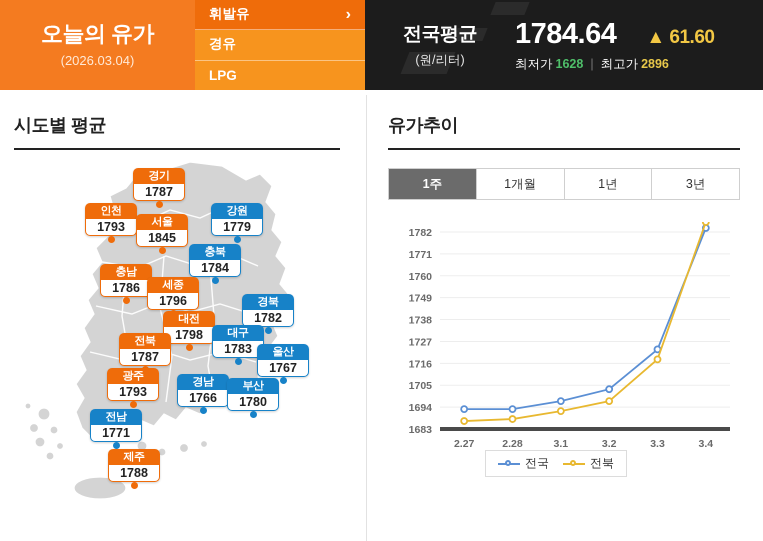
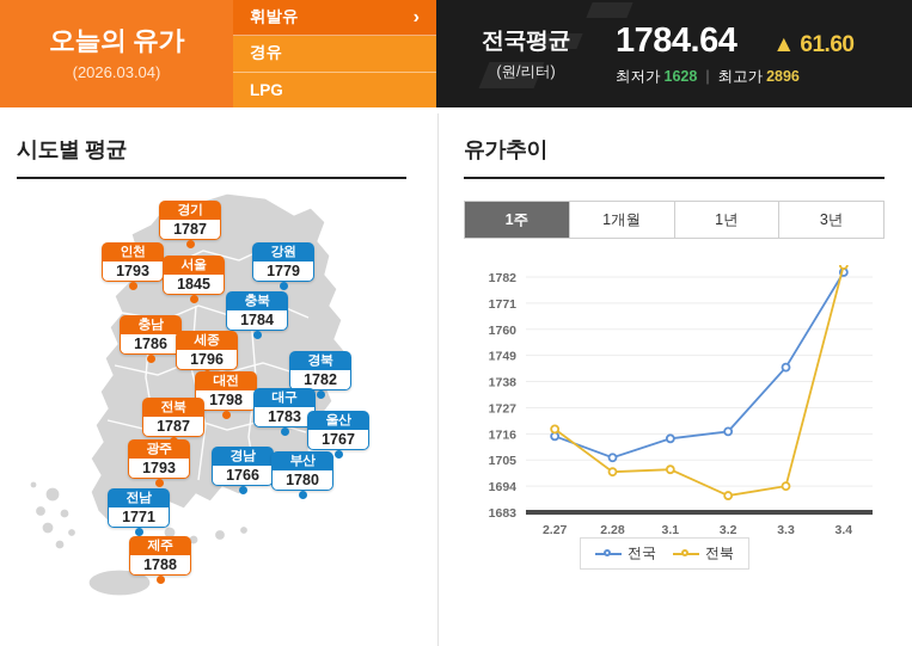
전국/2.27: 1693 -> 1715
전북/2.27: 1687 -> 1718
전국/2.28: 1693 -> 1706
전북/2.28: 1688 -> 1700
전국/3.1: 1697 -> 1714
전북/3.1: 1692 -> 1701
전국/3.2: 1703 -> 1717
전북/3.2: 1697 -> 1690
전국/3.3: 1723 -> 1744
전북/3.3: 1718 -> 1694
